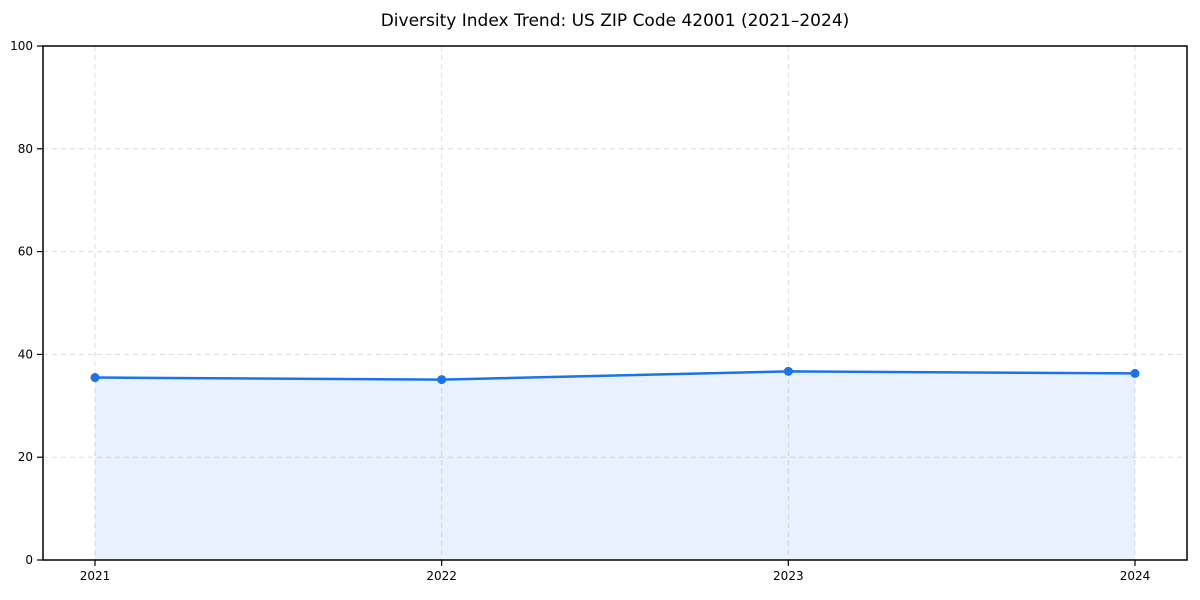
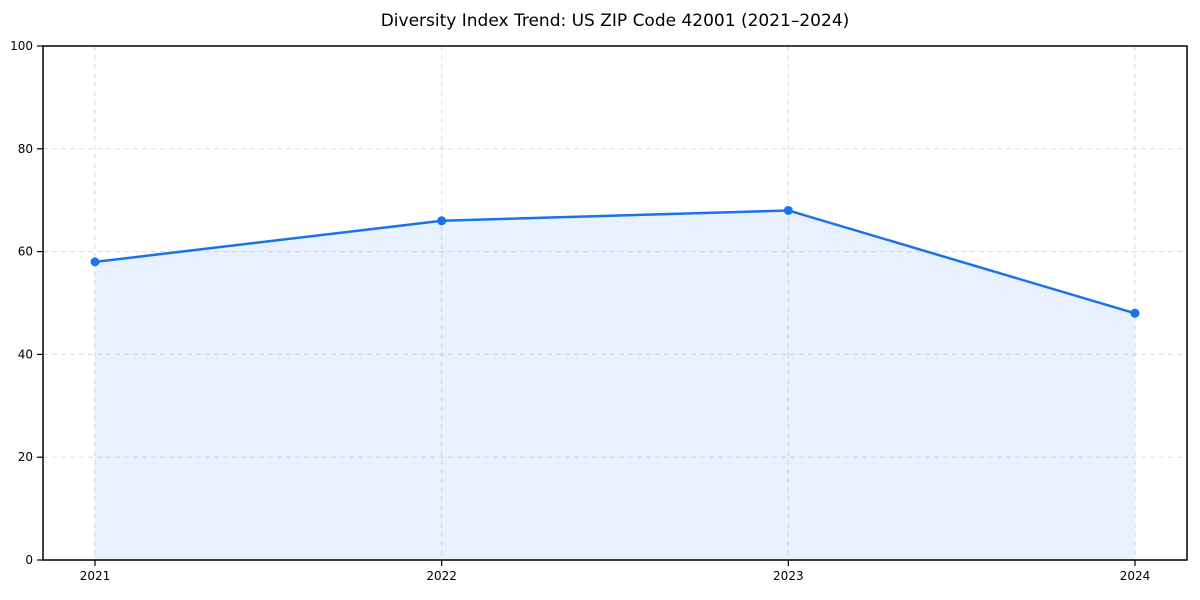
2021: 36 -> 58
2022: 35 -> 66
2023: 37 -> 68
2024: 36 -> 48
